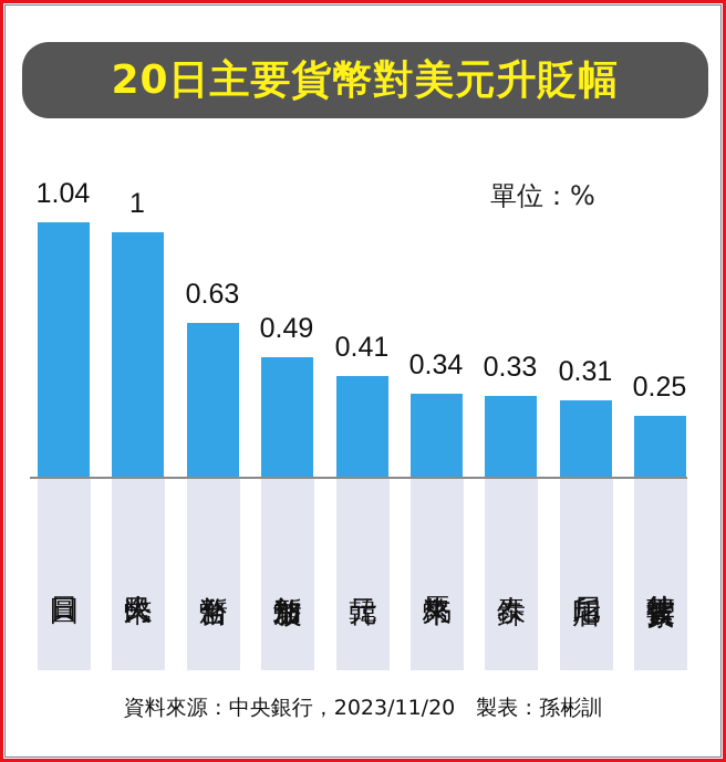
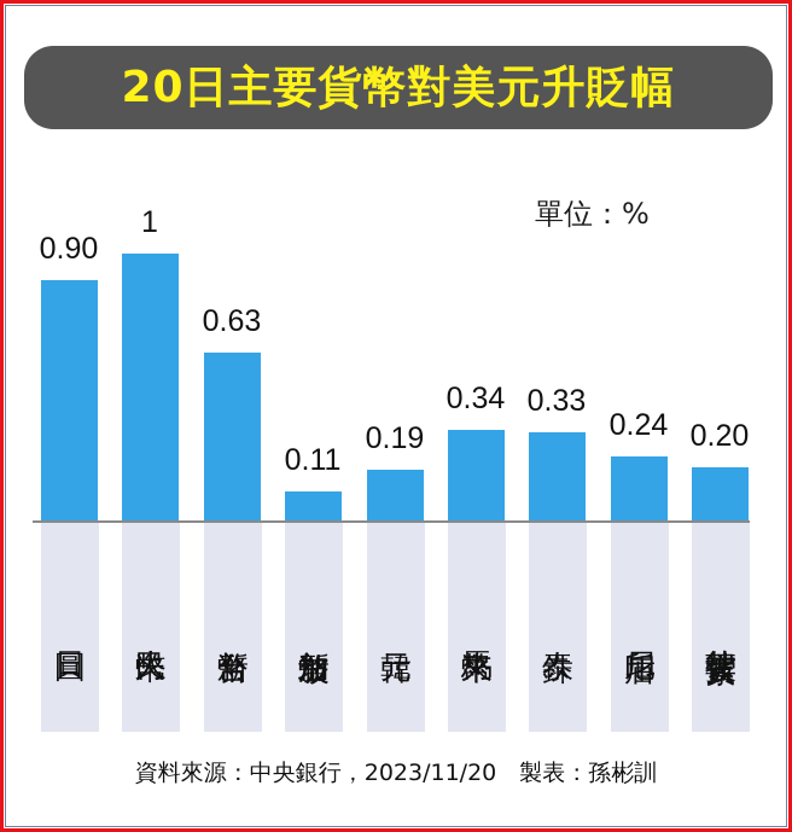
日圓: 1.04 -> 0.90
新加坡幣: 0.49 -> 0.11
韓元: 0.41 -> 0.19
印尼盾: 0.31 -> 0.24
菲律賓披索: 0.25 -> 0.20
